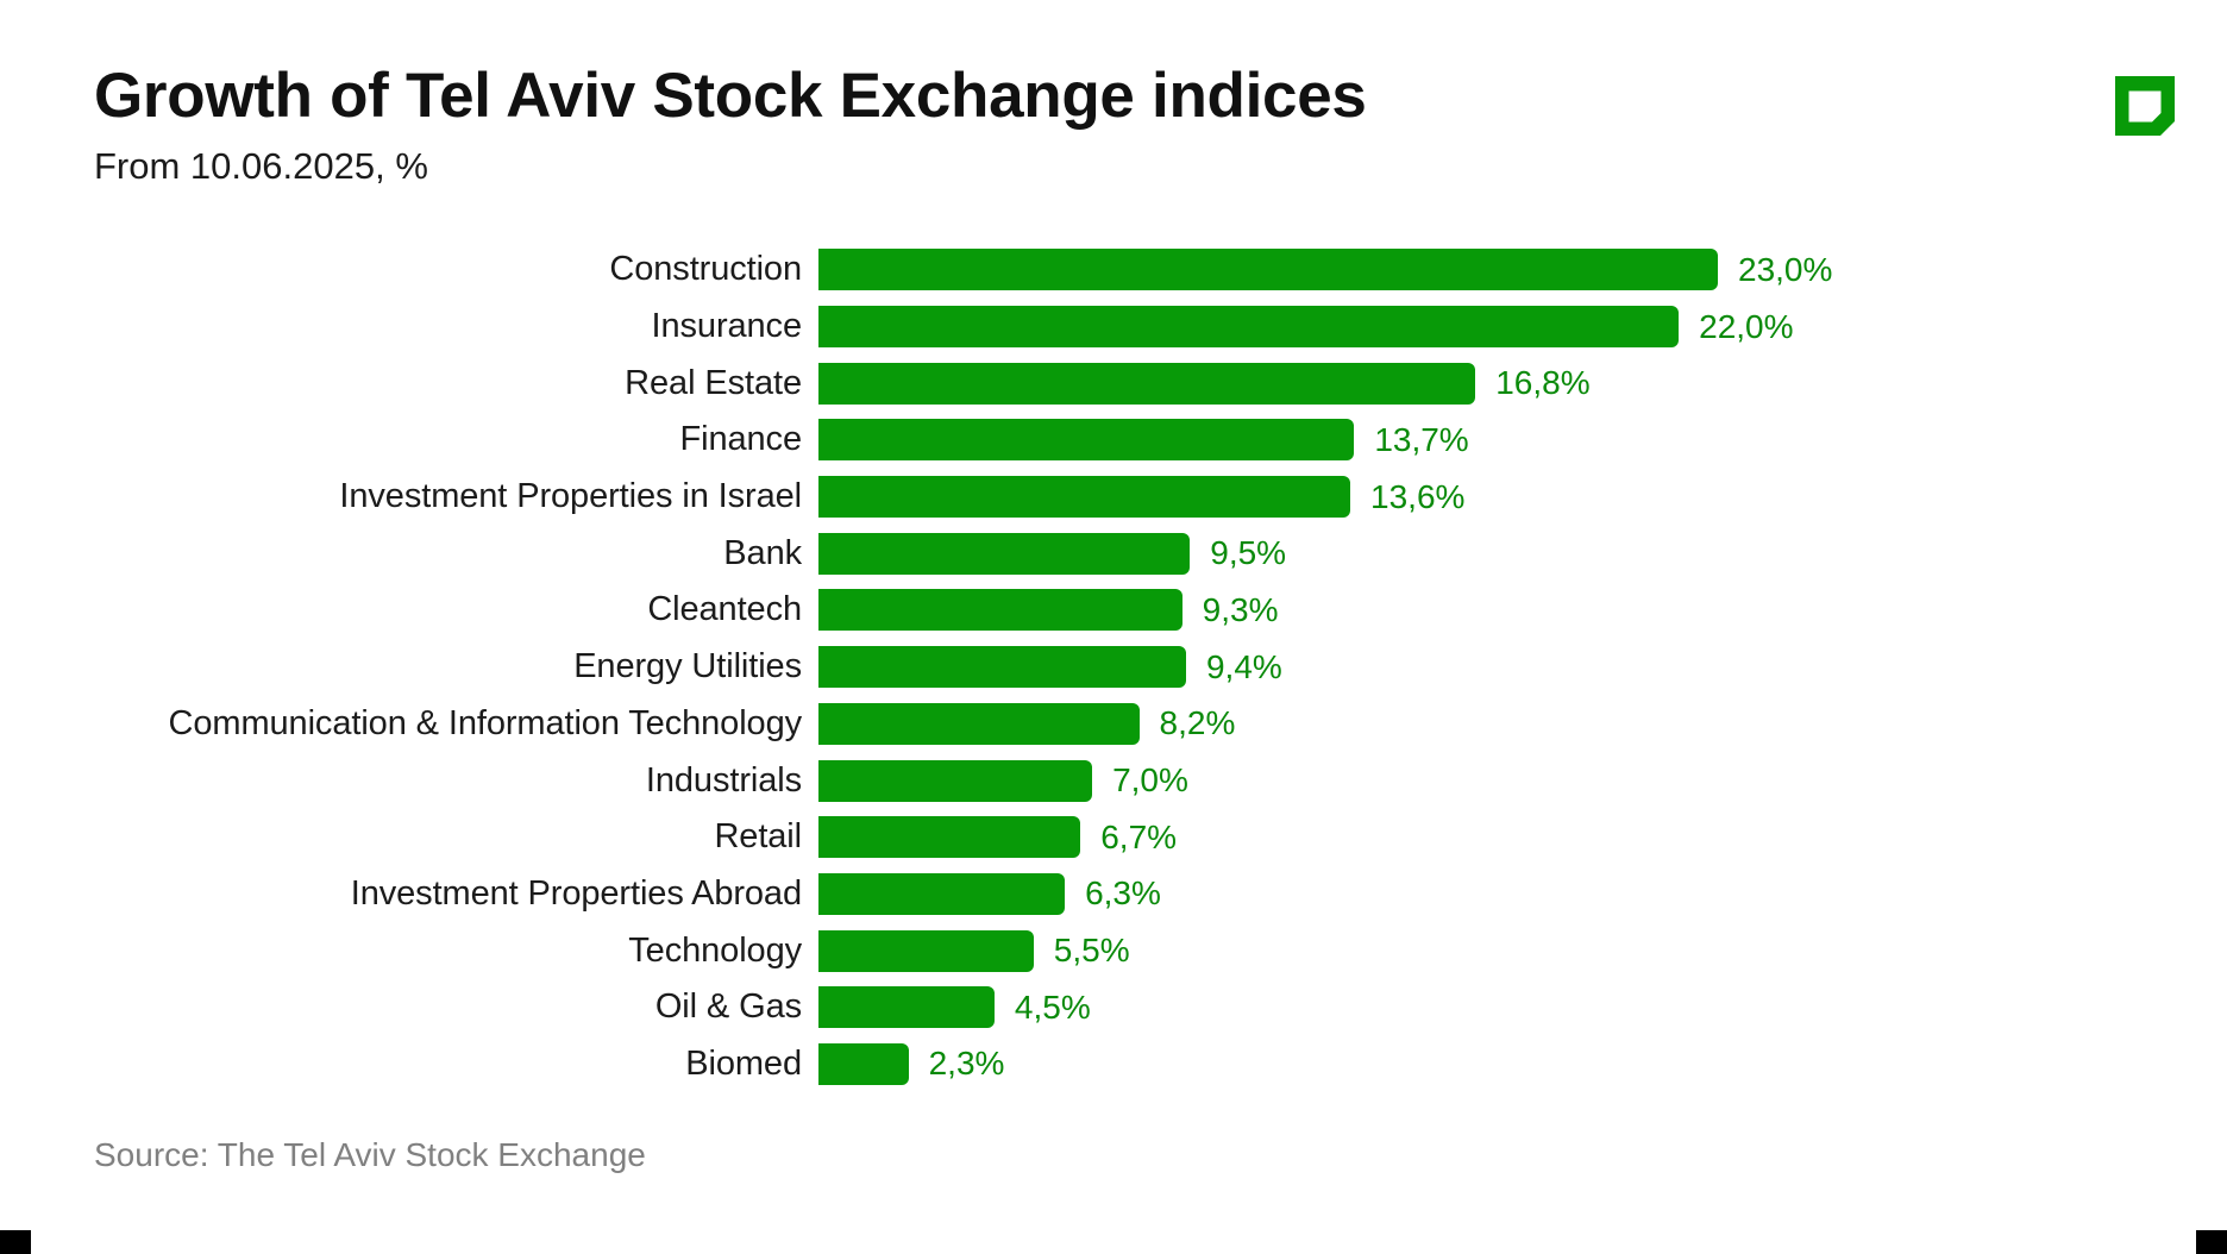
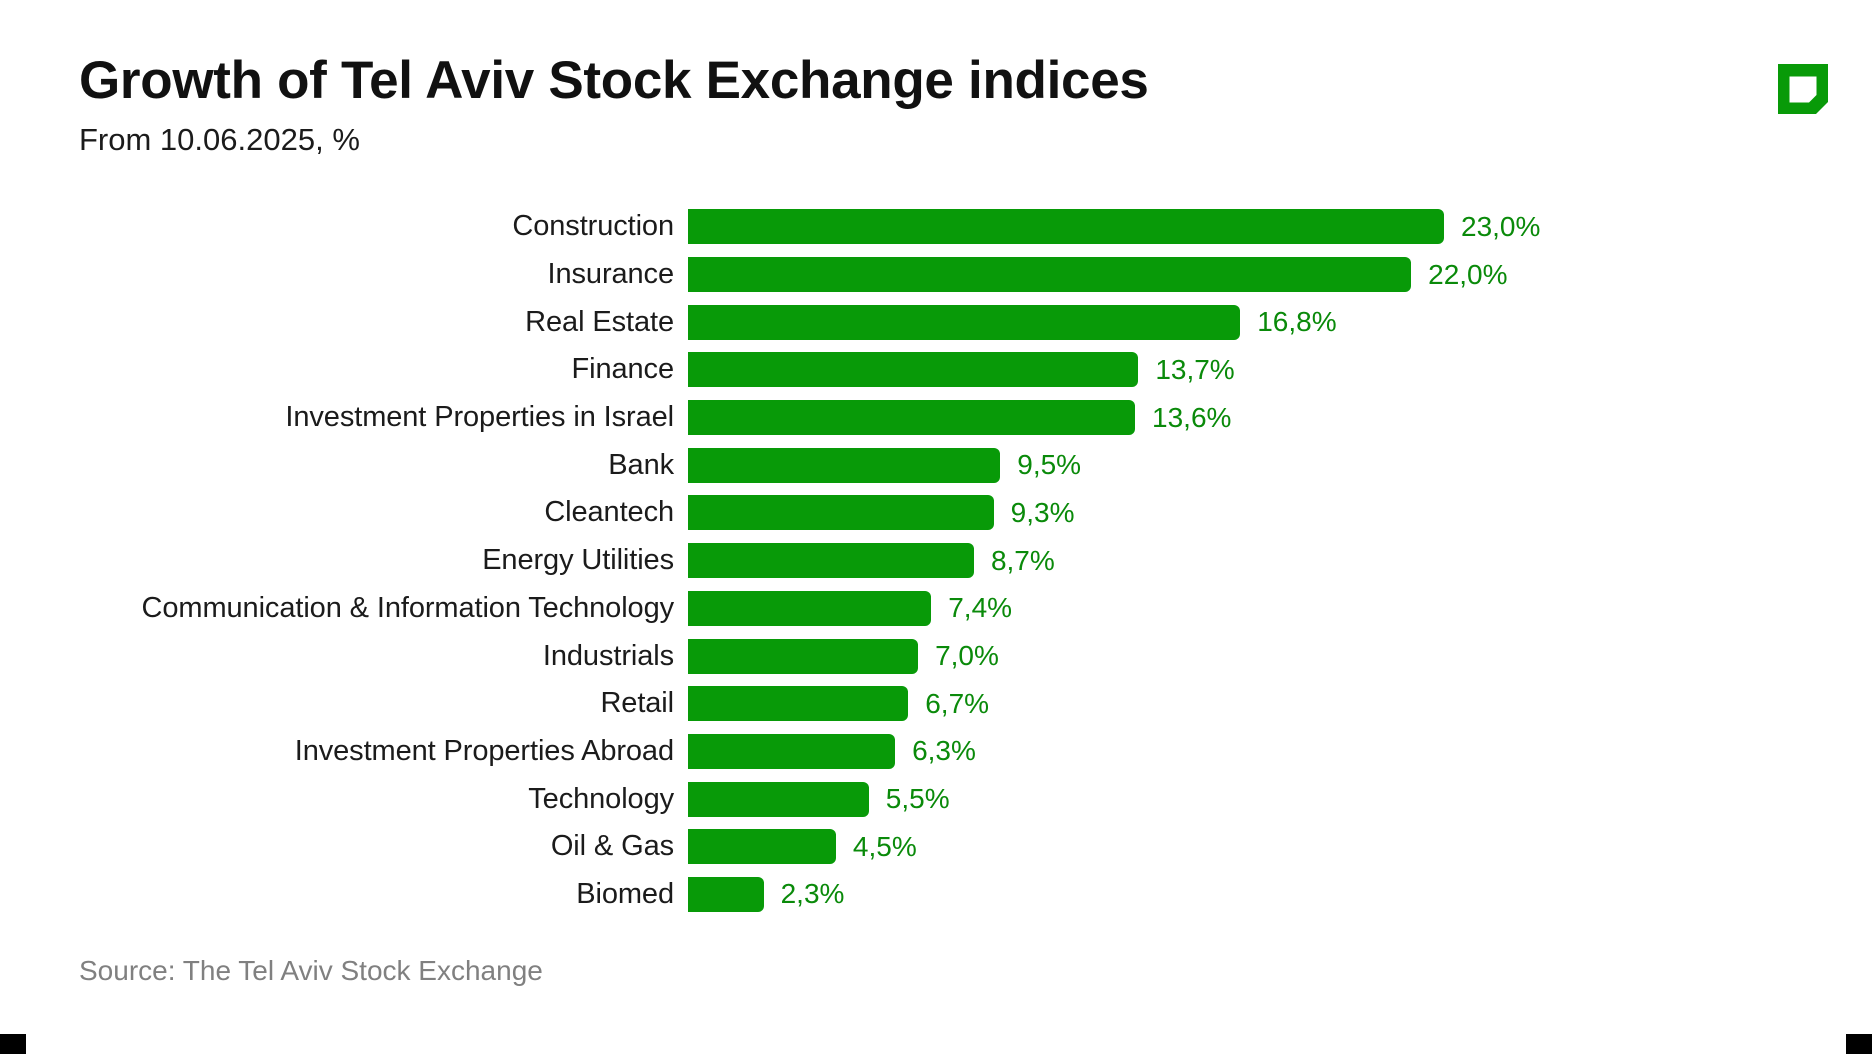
Energy Utilities: 9,4% -> 8,7%
Communication & Information Technology: 8,2% -> 7,4%
